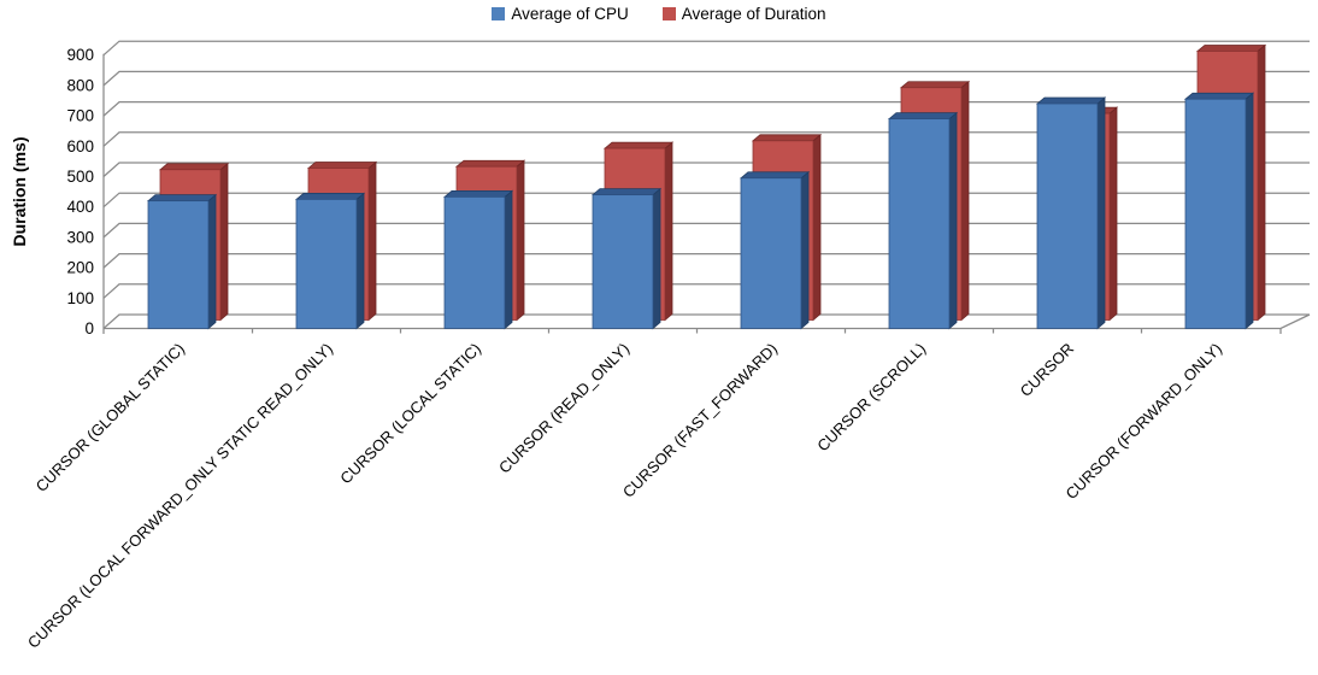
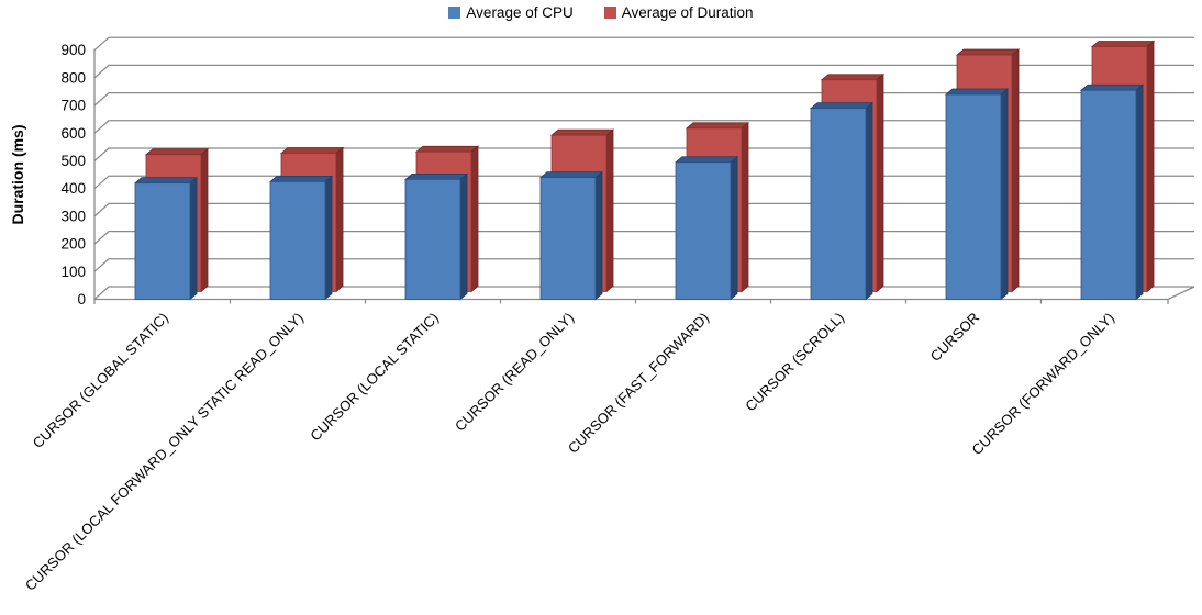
Average of Duration/CURSOR: 680 -> 860
